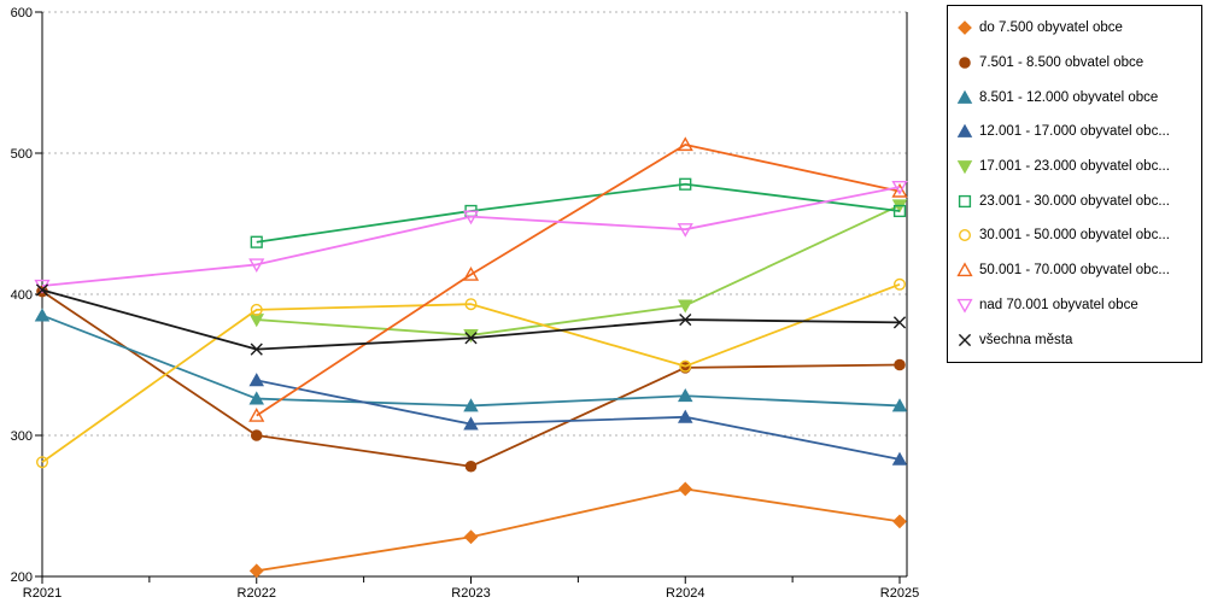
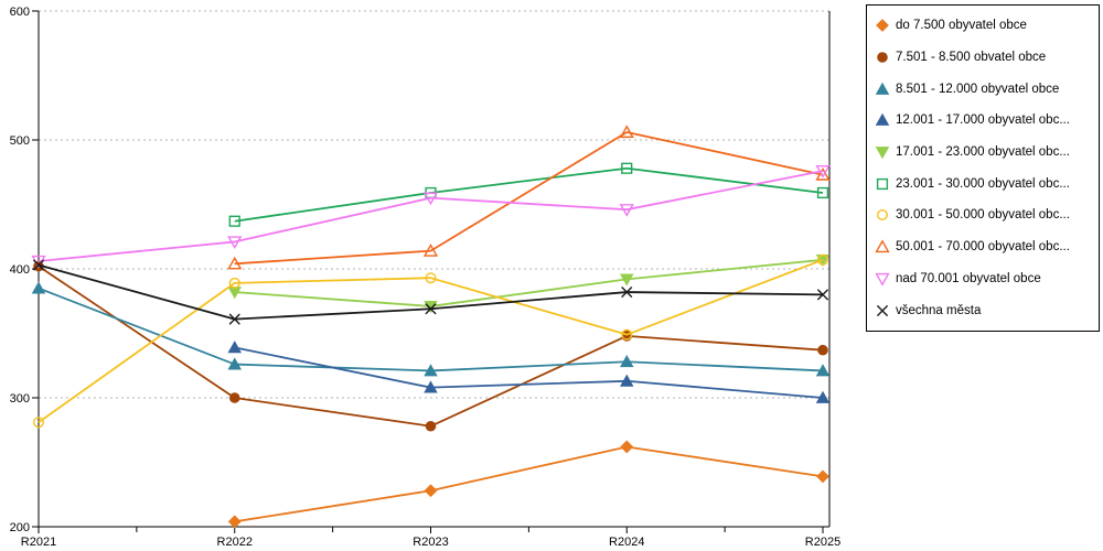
50.001 - 70.000 obyvatel obc.../R2022: 314 -> 404
7.501 - 8.500 obvatel obce/R2025: 350 -> 337
12.001 - 17.000 obyvatel obc.../R2025: 283 -> 300
17.001 - 23.000 obyvatel obc.../R2025: 463 -> 407
